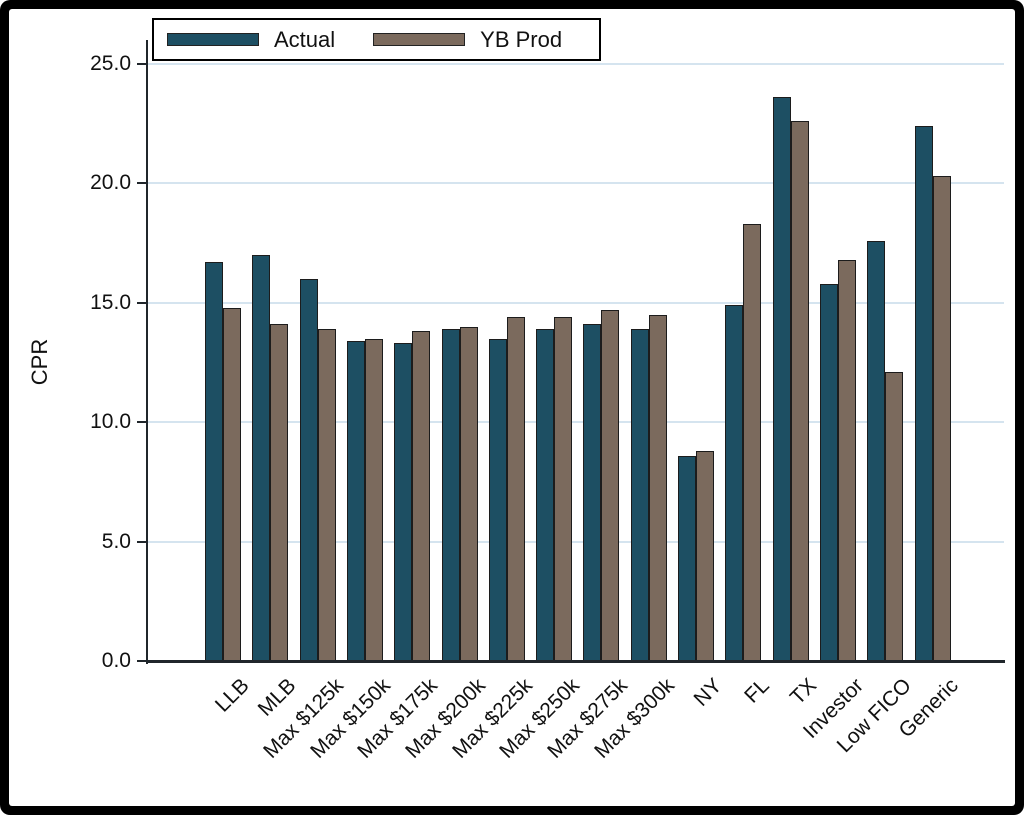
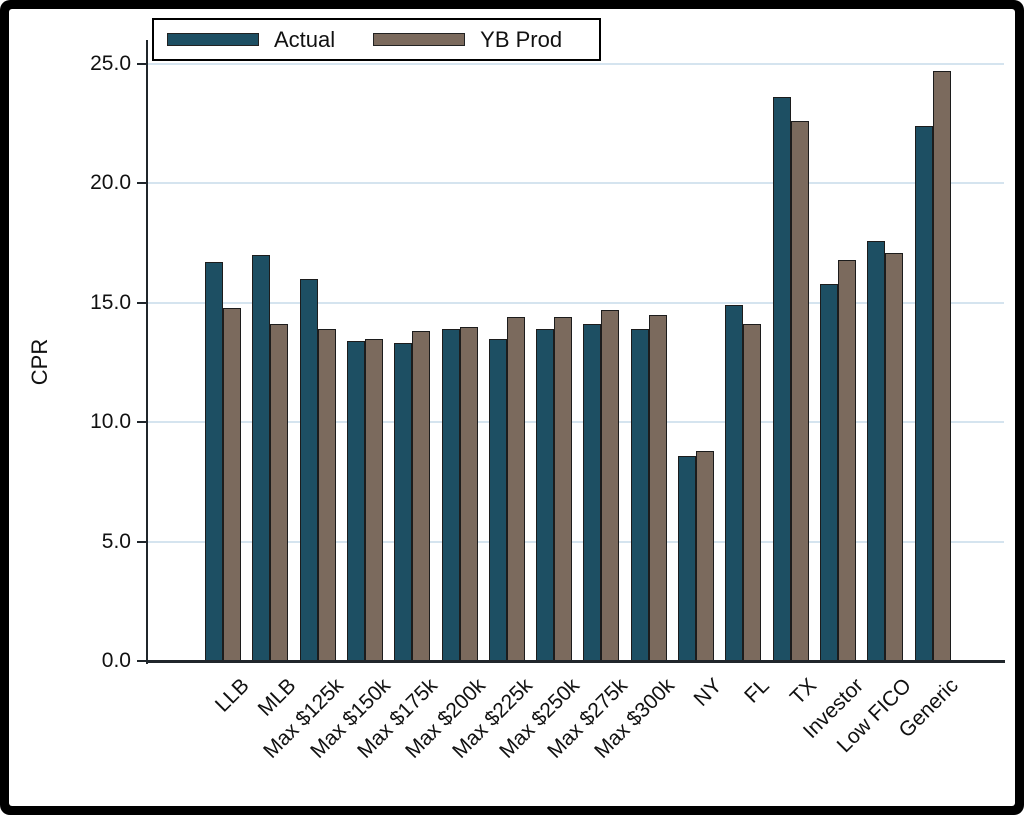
YB Prod/FL: 18.3 -> 14.1
YB Prod/Low FICO: 12.1 -> 17.1
YB Prod/Generic: 20.3 -> 24.7
